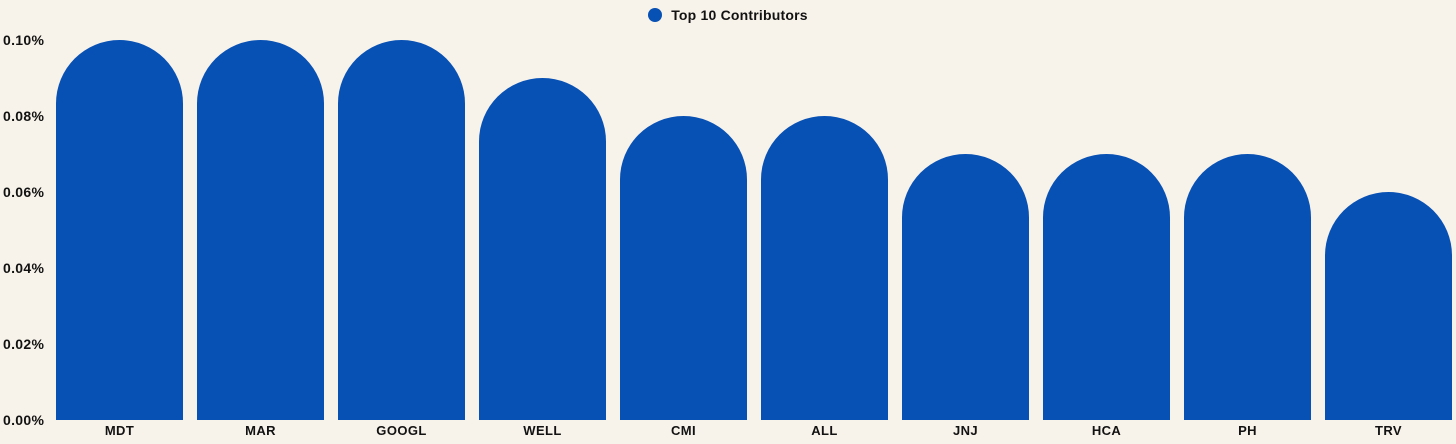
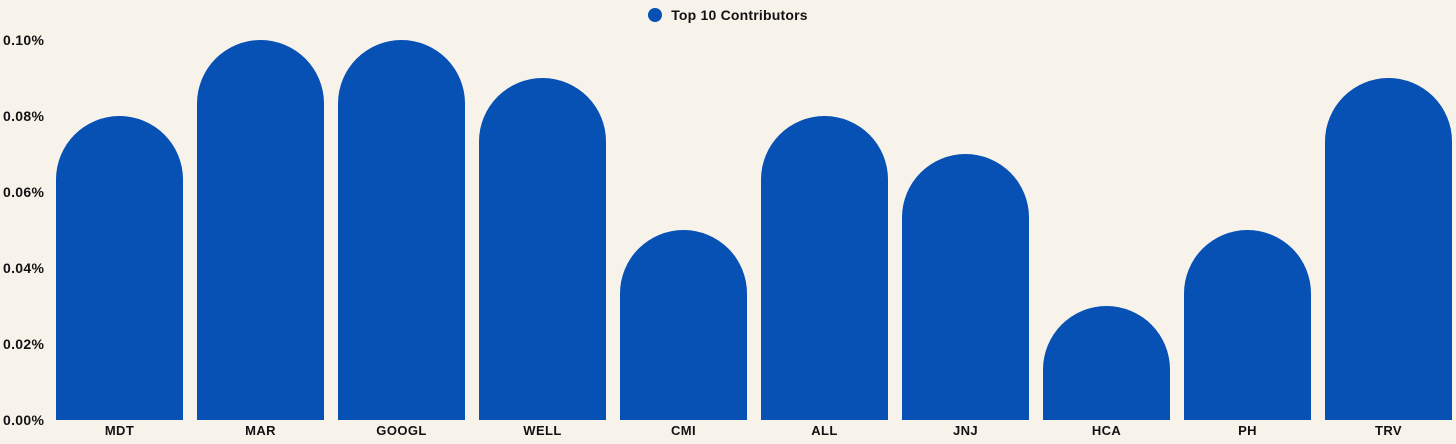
MDT: 0.10% -> 0.08%
CMI: 0.08% -> 0.05%
HCA: 0.07% -> 0.03%
PH: 0.07% -> 0.05%
TRV: 0.06% -> 0.09%
